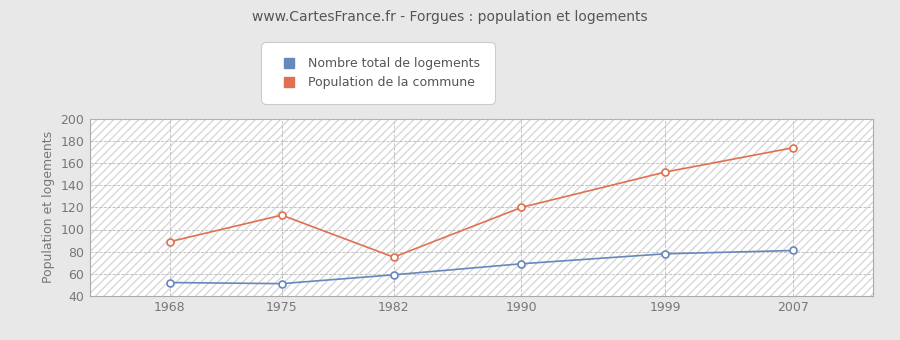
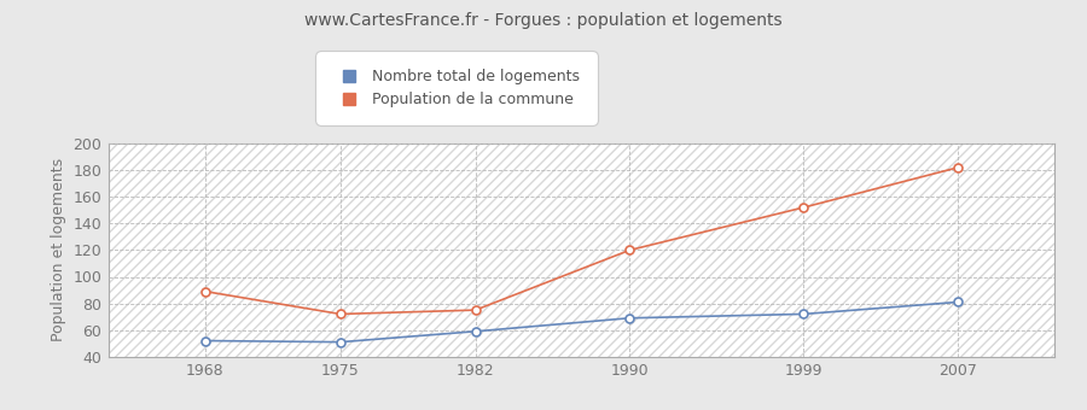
Population de la commune/1975: 113 -> 72
Nombre total de logements/1999: 78 -> 72
Population de la commune/2007: 174 -> 182
